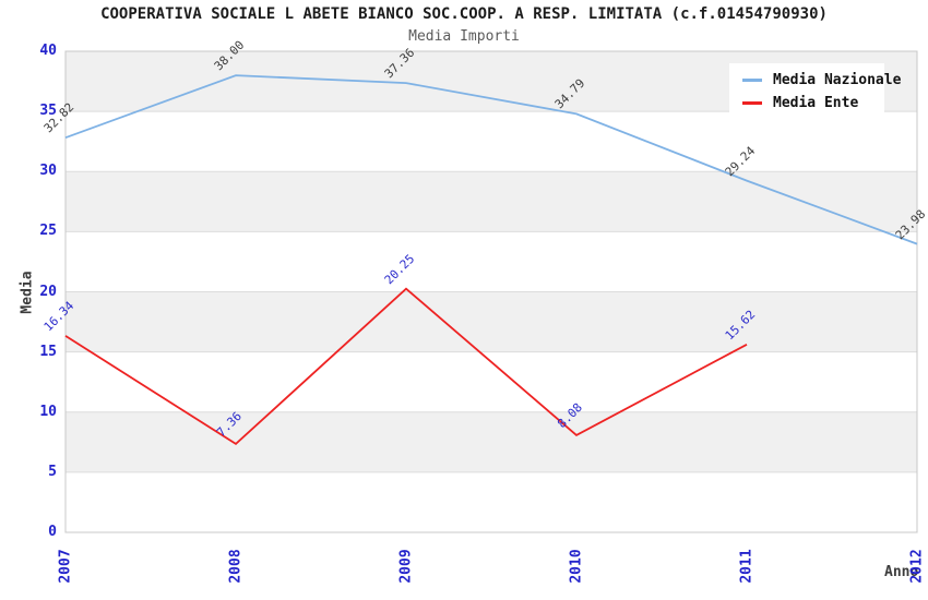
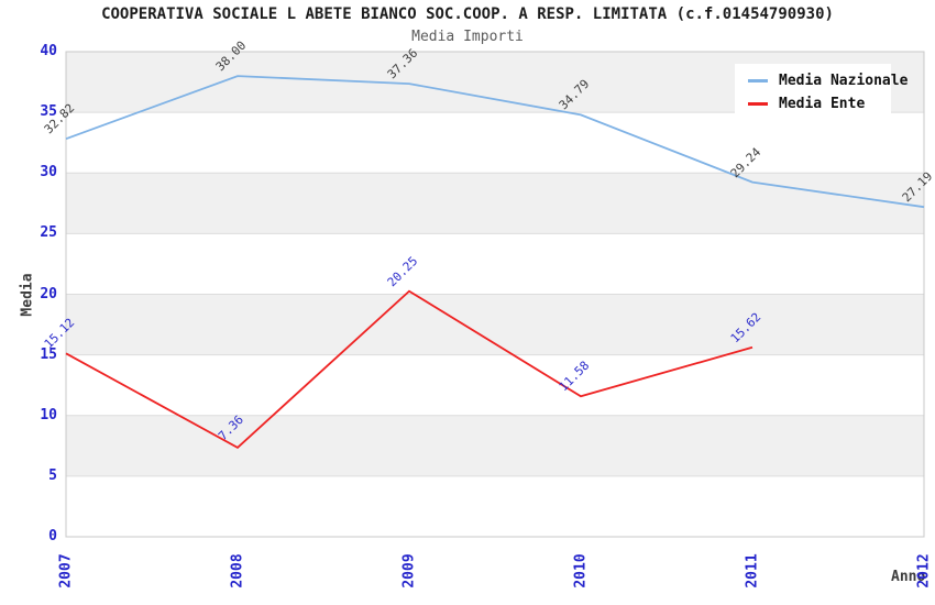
Media Ente/2007: 16.34 -> 15.12
Media Ente/2010: 8.08 -> 11.58
Media Nazionale/2012: 23.98 -> 27.19
